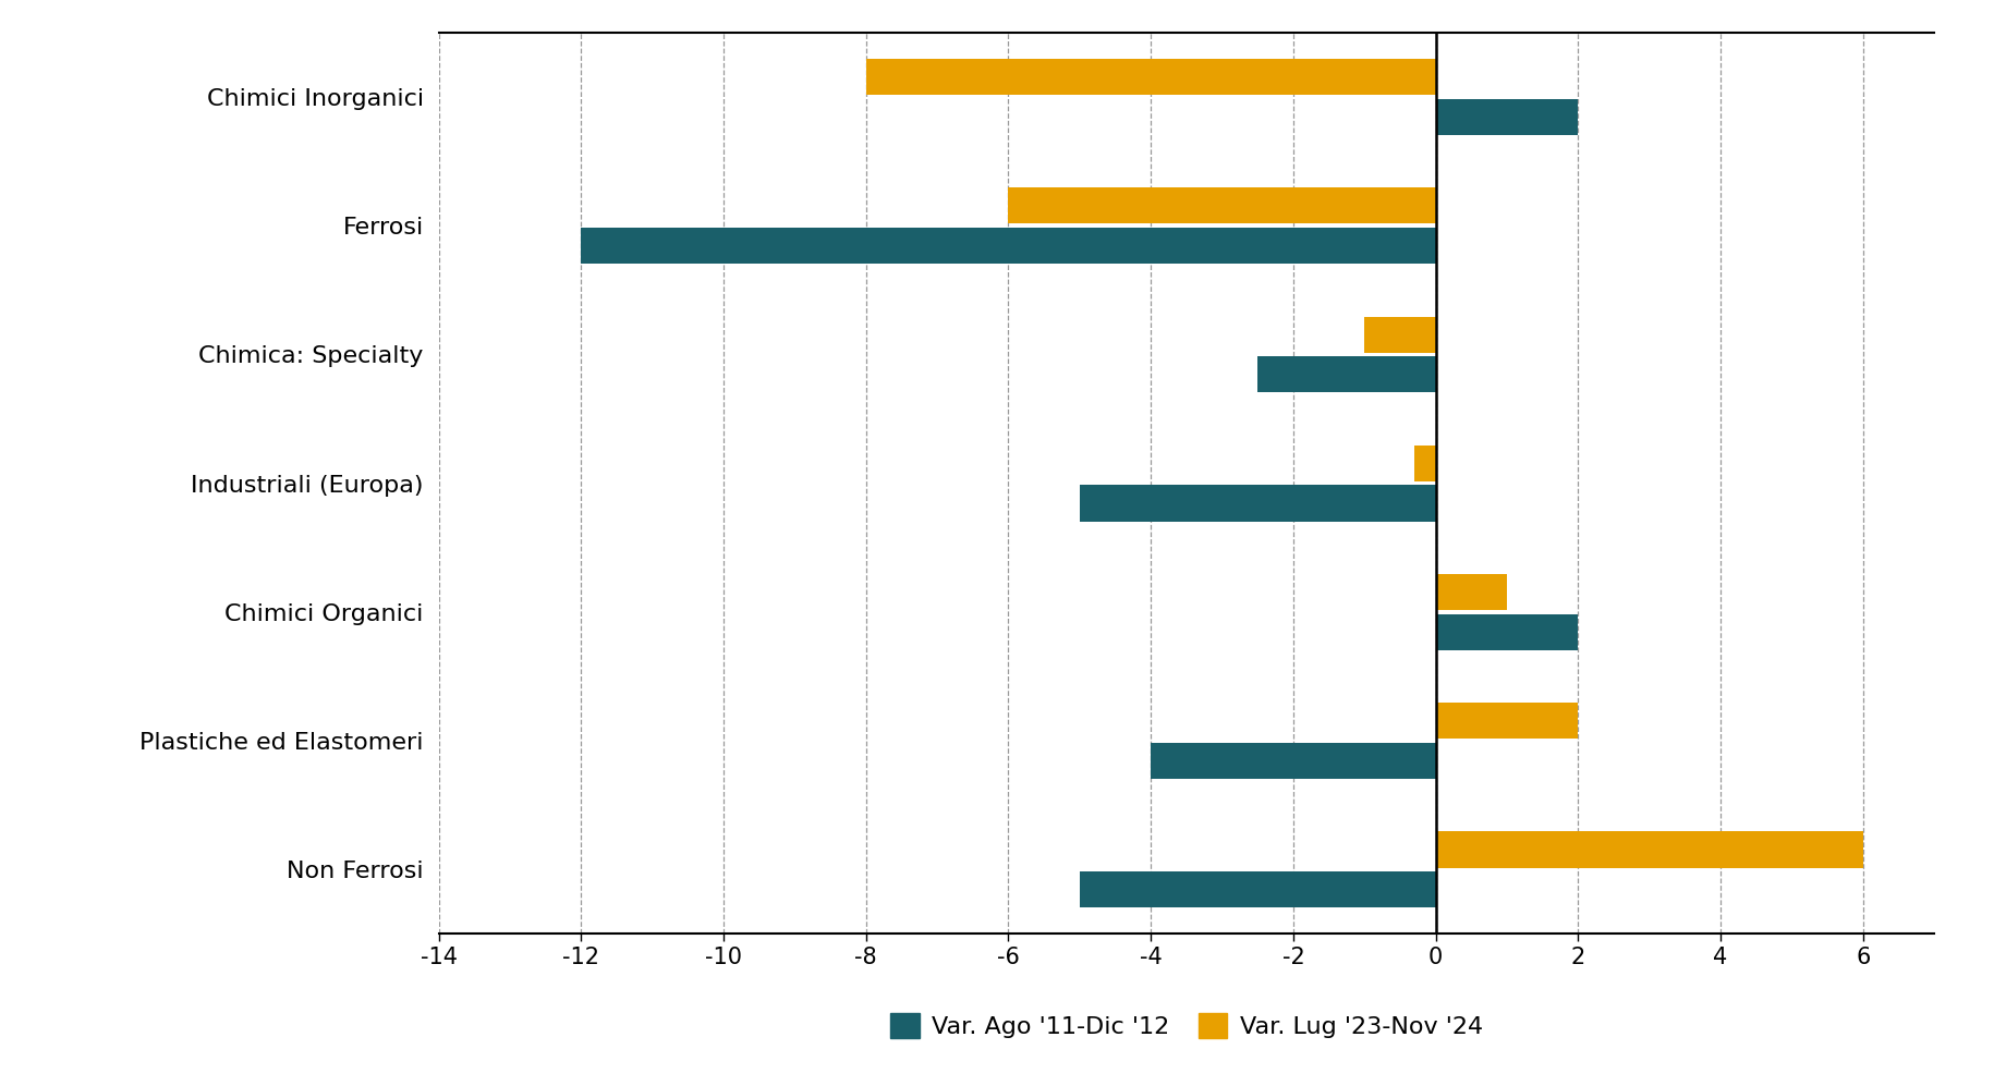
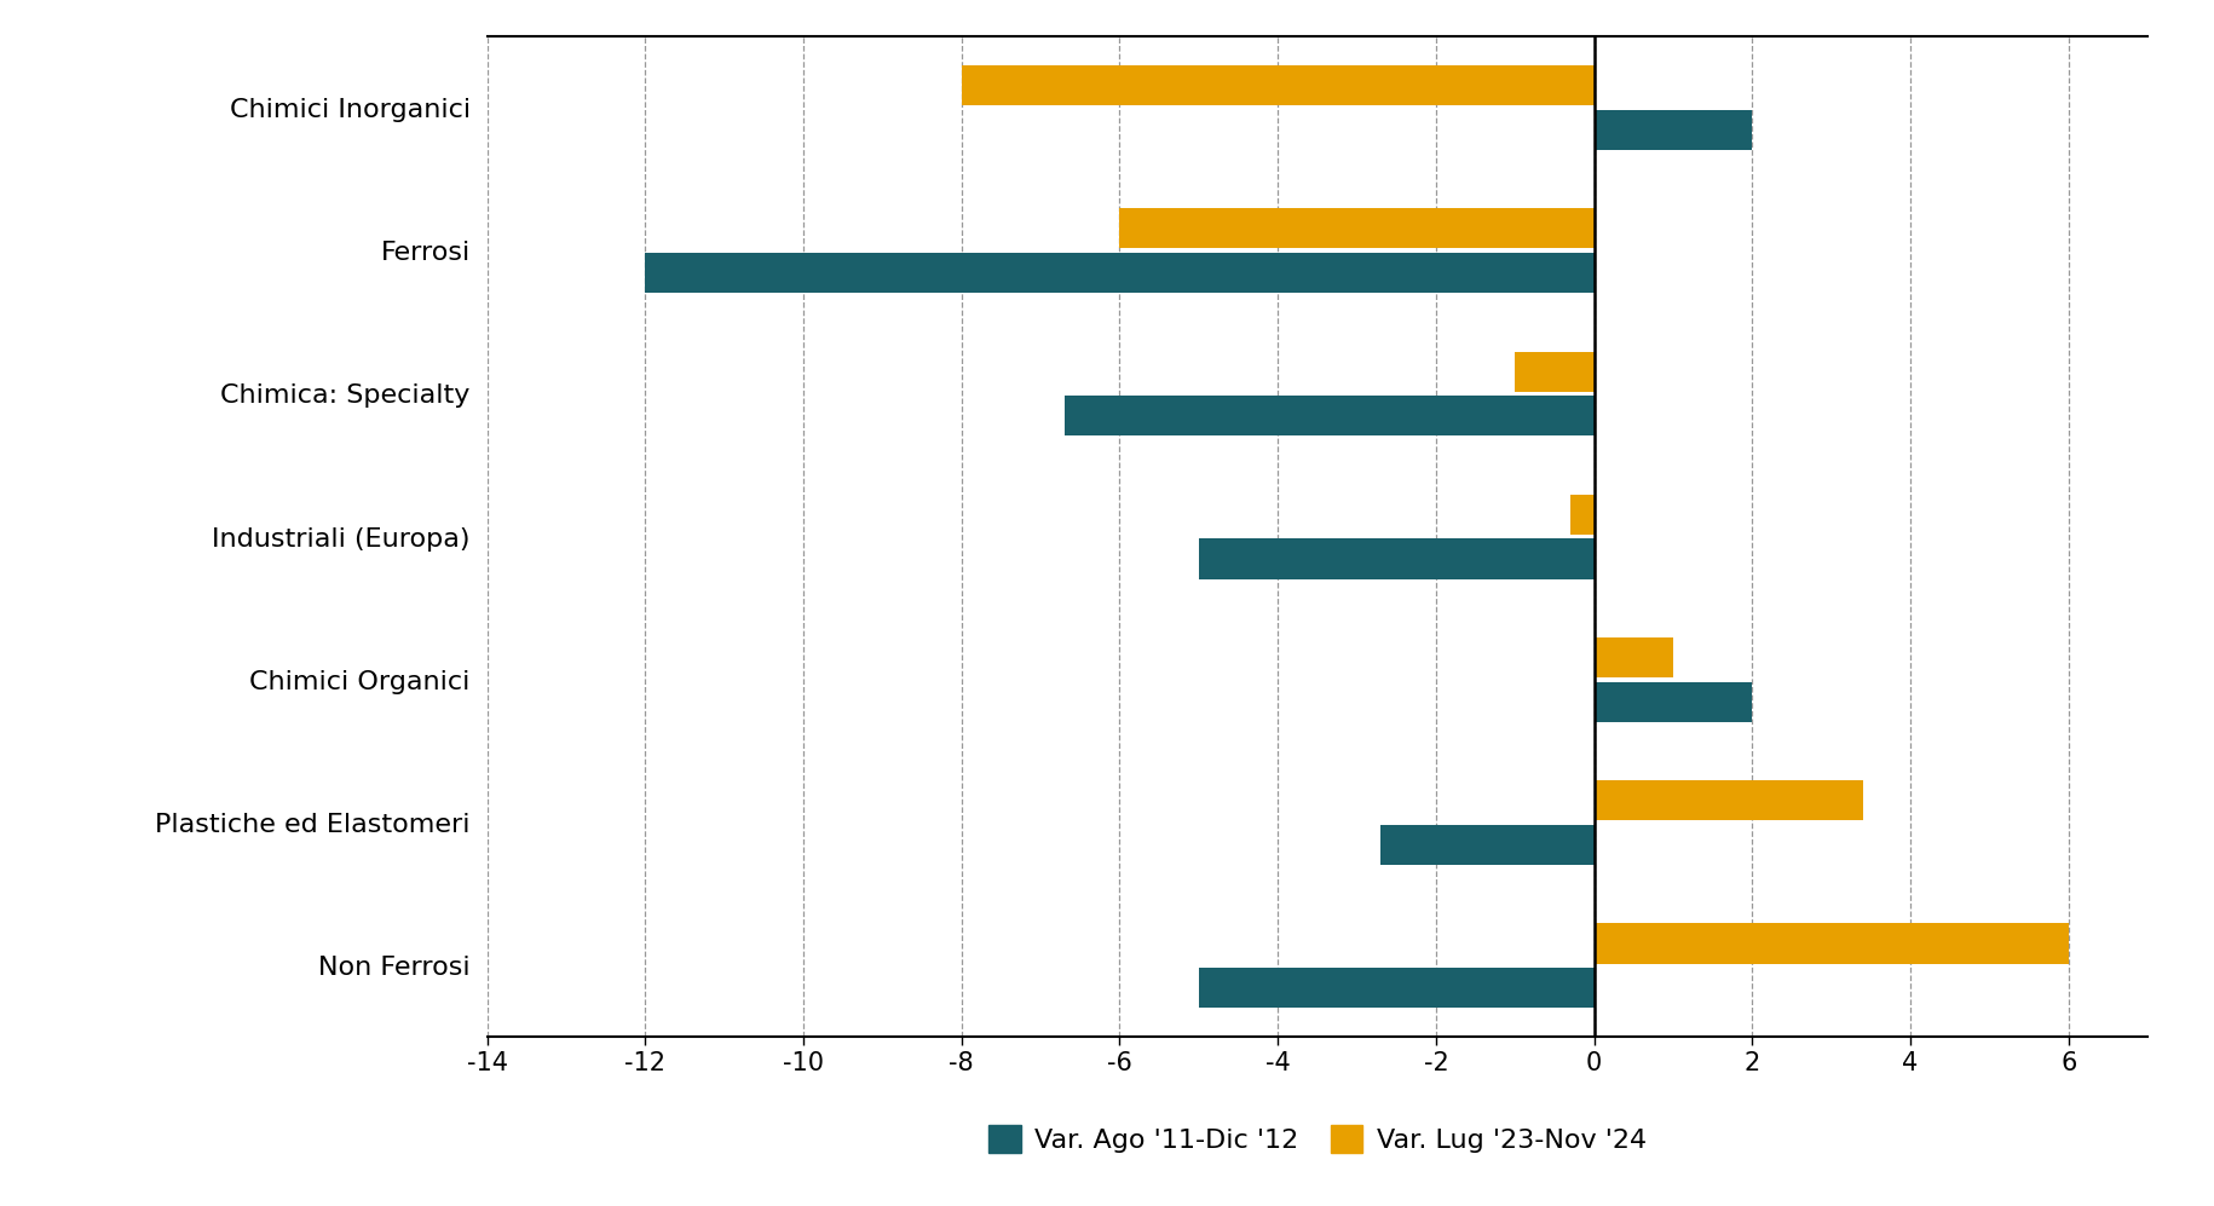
Var. Ago '11-Dic '12/Chimica: Specialty: -2.5 -> -6.7
Var. Lug '23-Nov '24/Plastiche ed Elastomeri: 2.0 -> 3.4
Var. Ago '11-Dic '12/Plastiche ed Elastomeri: -4.0 -> -2.7
